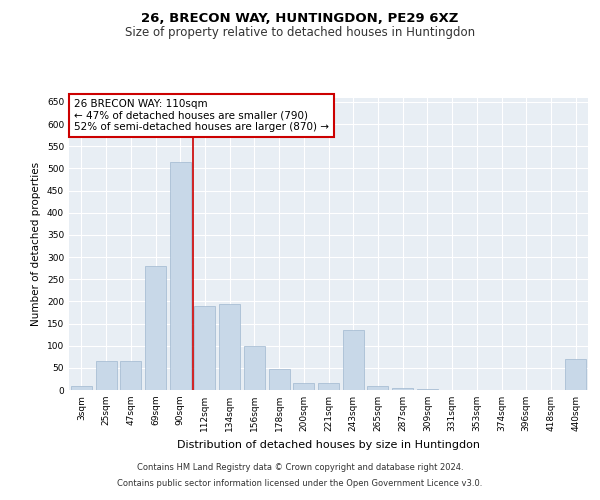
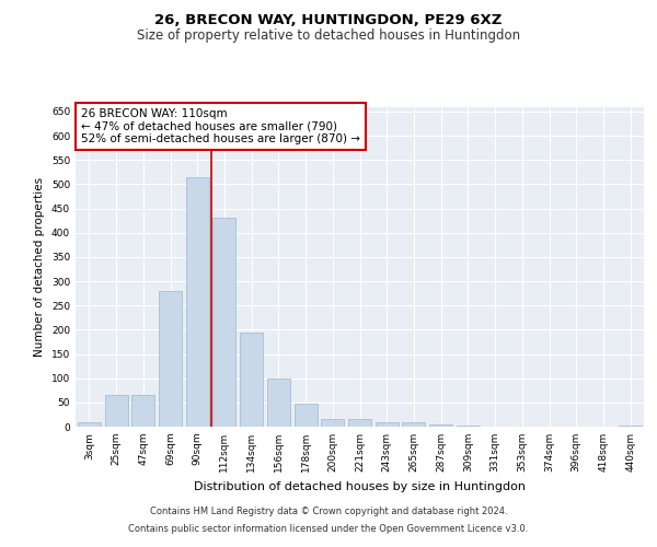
112sqm: 190 -> 430
243sqm: 135 -> 10
440sqm: 70 -> 2
